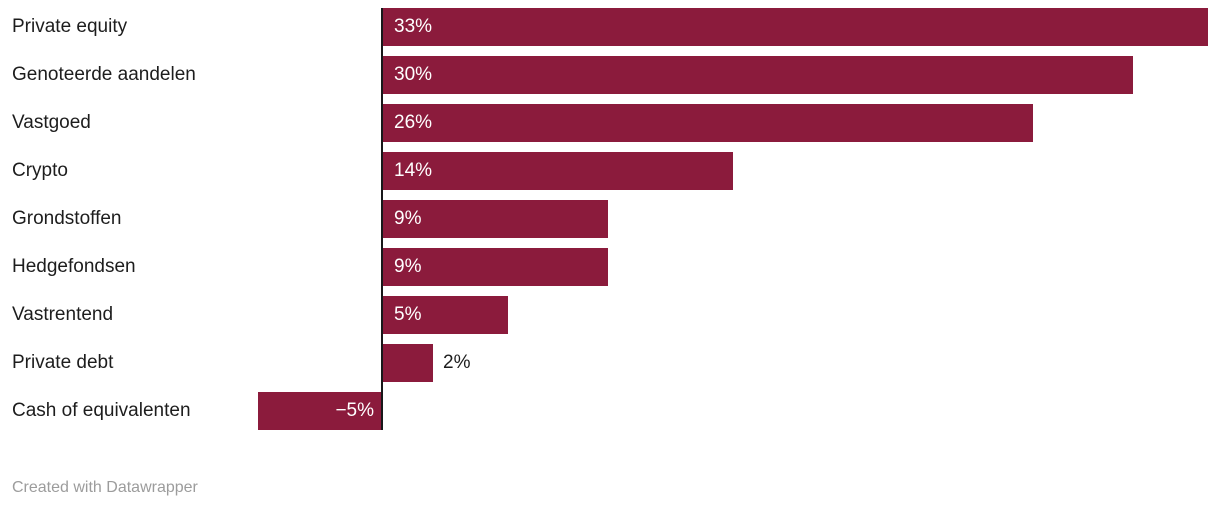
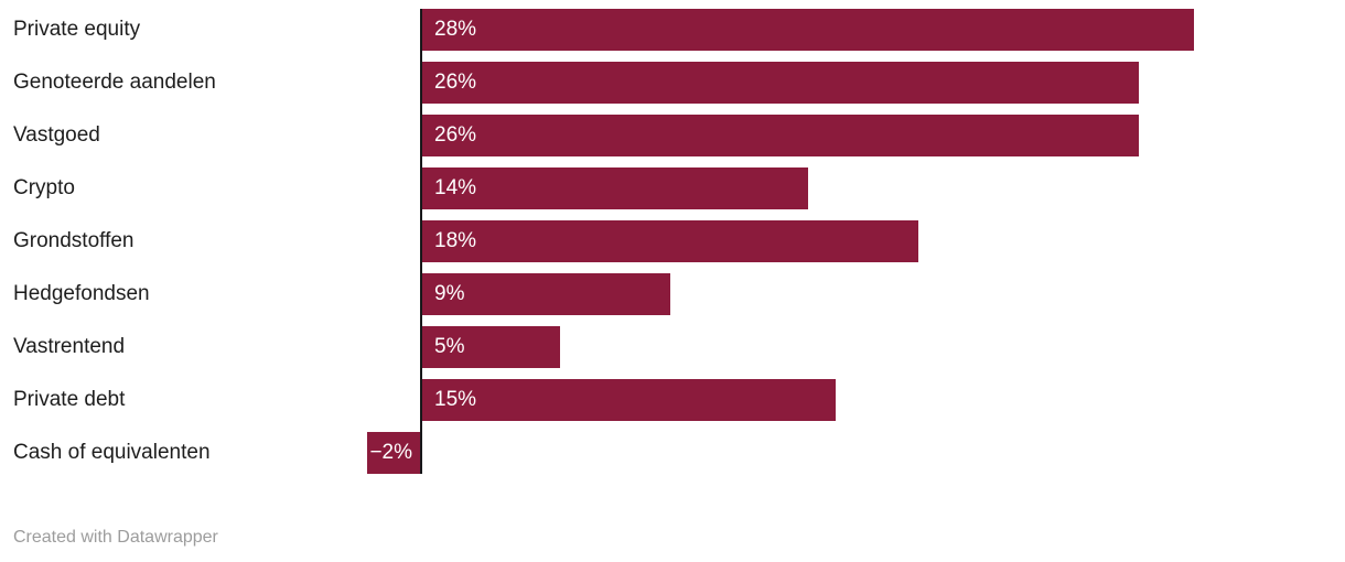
Private equity: 33% -> 28%
Genoteerde aandelen: 30% -> 26%
Grondstoffen: 9% -> 18%
Private debt: 2% -> 15%
Cash of equivalenten: −5% -> −2%
